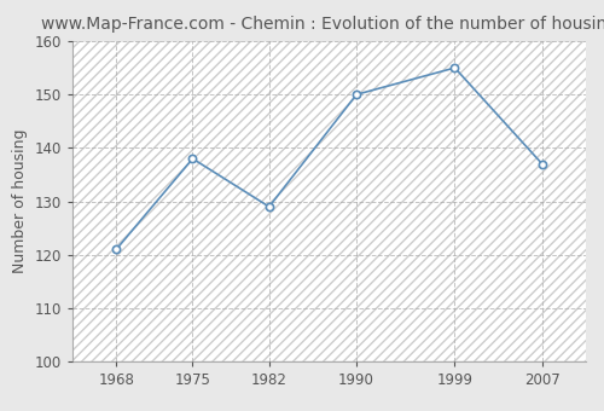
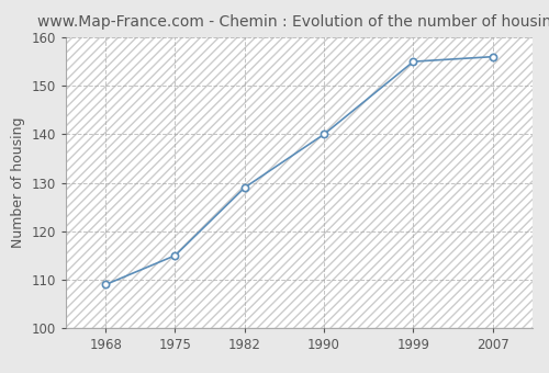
1968: 121 -> 109
1975: 138 -> 115
1990: 150 -> 140
2007: 137 -> 156
